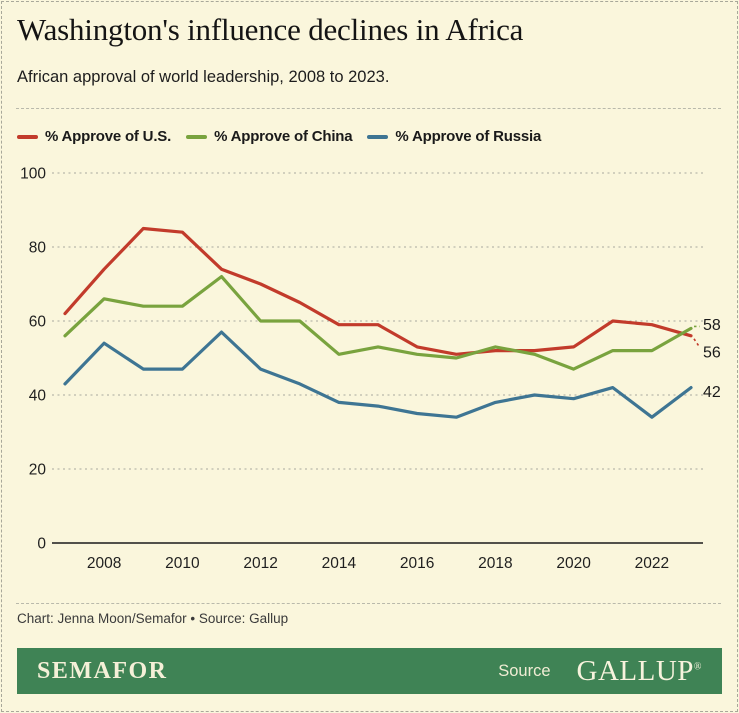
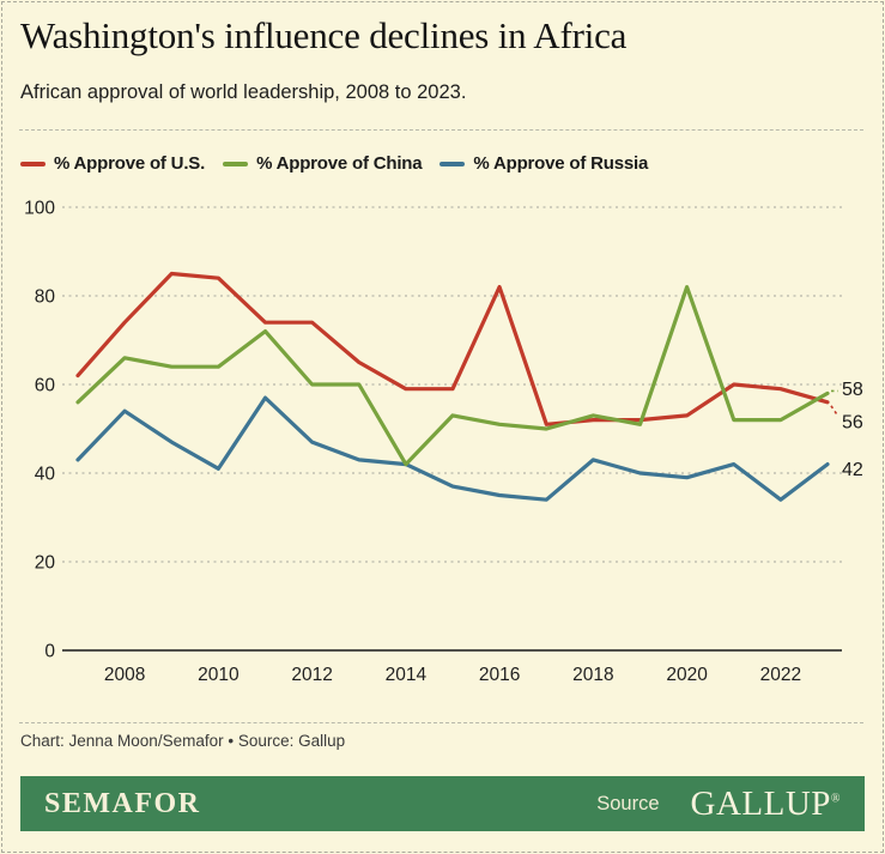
% Approve of Russia/2010: 47 -> 41
% Approve of U.S./2012: 70 -> 74
% Approve of China/2014: 51 -> 42
% Approve of Russia/2014: 38 -> 42
% Approve of U.S./2016: 53 -> 82
% Approve of Russia/2018: 38 -> 43
% Approve of China/2020: 47 -> 82
